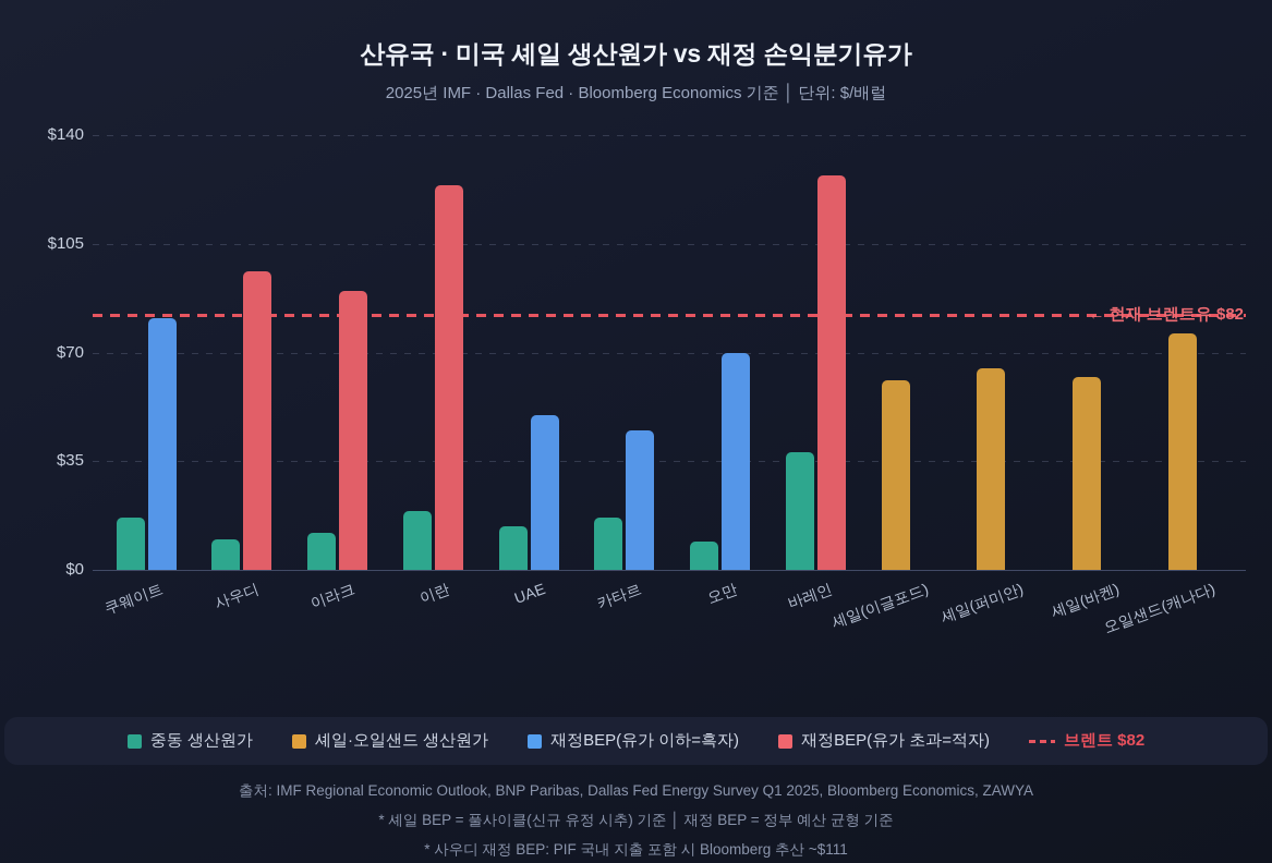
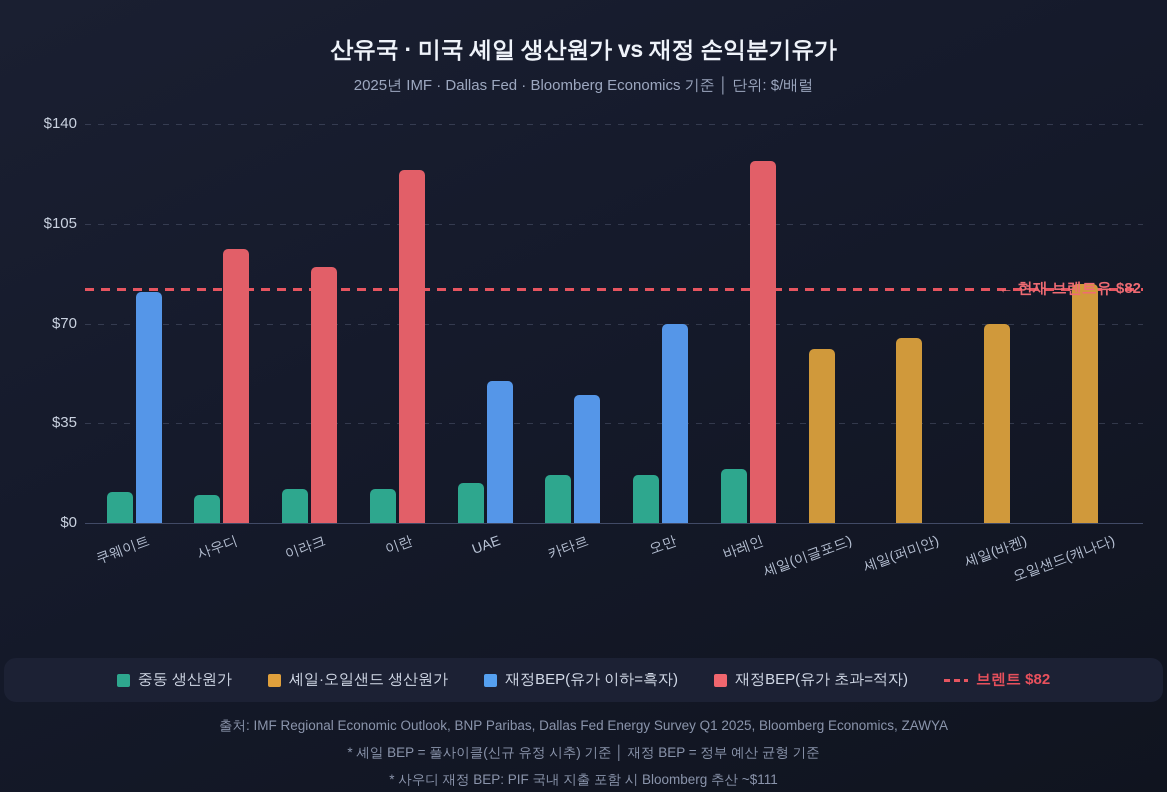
중동 생산원가/쿠웨이트: $17 -> $11
중동 생산원가/이란: $19 -> $12
중동 생산원가/오만: $9 -> $17
중동 생산원가/바레인: $38 -> $19
셰일·오일샌드 생산원가/셰일(바켄): $62 -> $70
셰일·오일샌드 생산원가/오일샌드(캐나다): $76 -> $84
